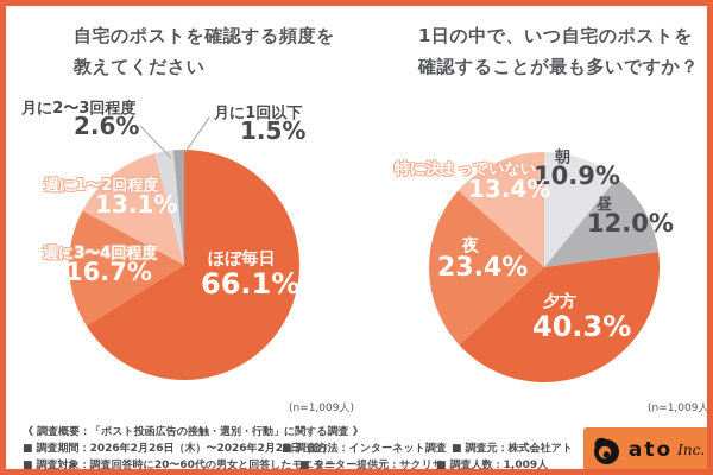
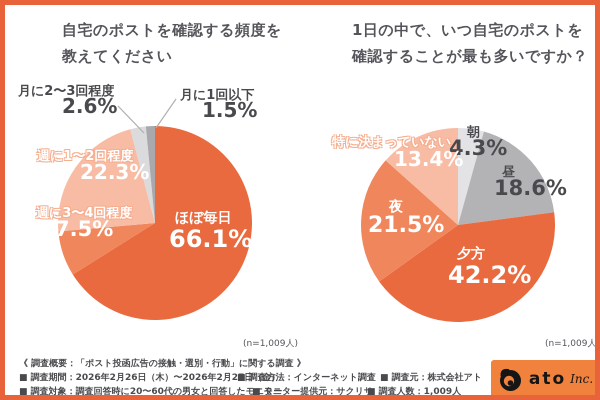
自宅のポストを確認する頻度を教えてください/週に3〜4回程度: 16.7% -> 7.5%
自宅のポストを確認する頻度を教えてください/週に1〜2回程度: 13.1% -> 22.3%
1日の中で、いつ自宅のポストを確認することが最も多いですか？/朝: 10.9% -> 4.3%
1日の中で、いつ自宅のポストを確認することが最も多いですか？/昼: 12.0% -> 18.6%
1日の中で、いつ自宅のポストを確認することが最も多いですか？/夕方: 40.3% -> 42.2%
1日の中で、いつ自宅のポストを確認することが最も多いですか？/夜: 23.4% -> 21.5%
